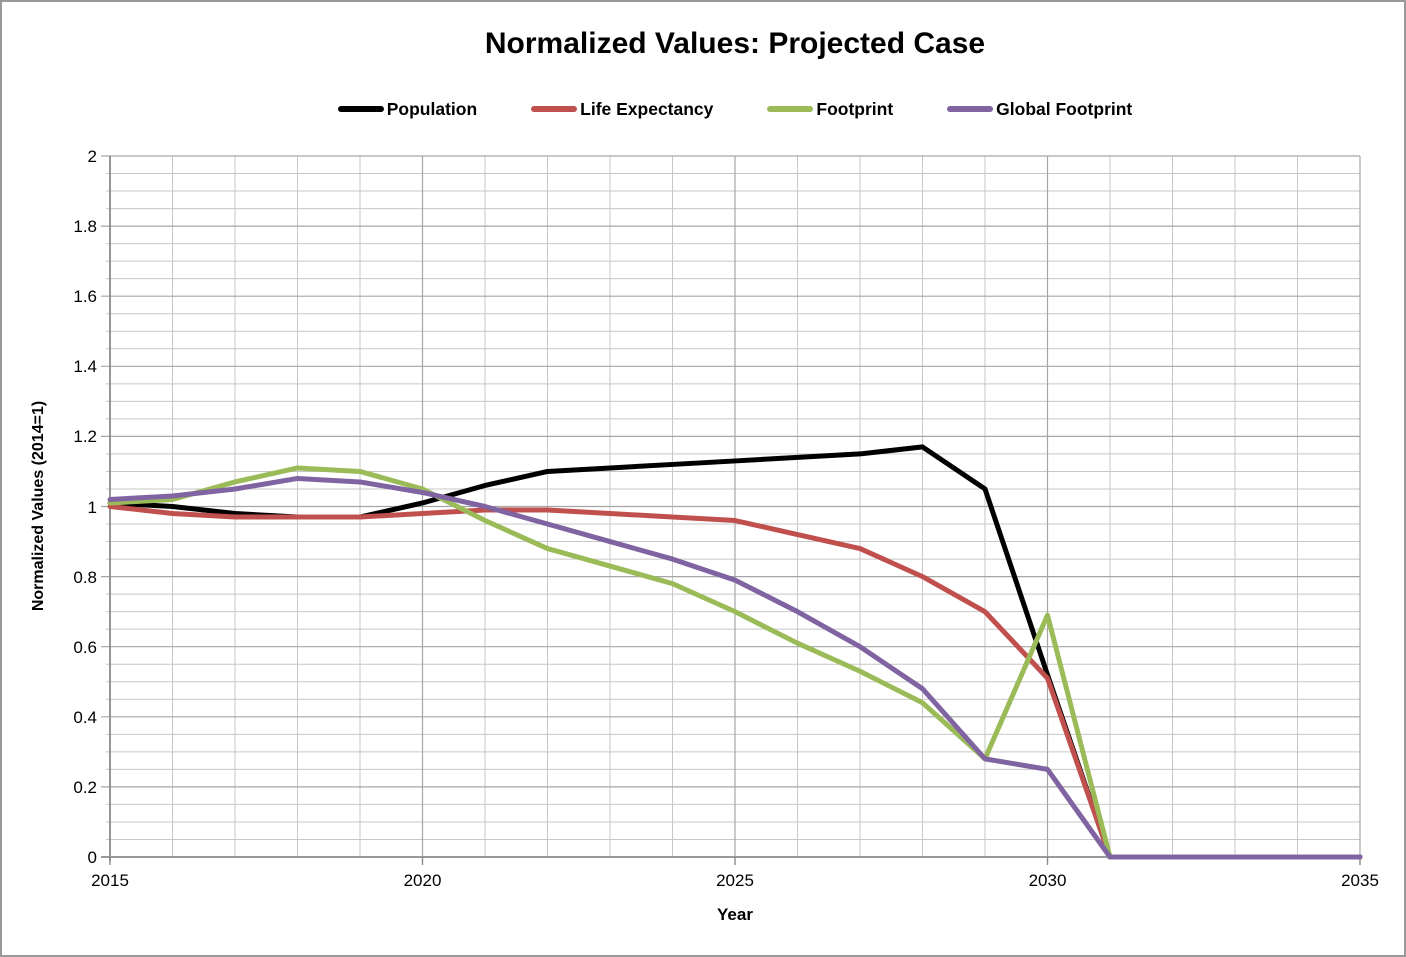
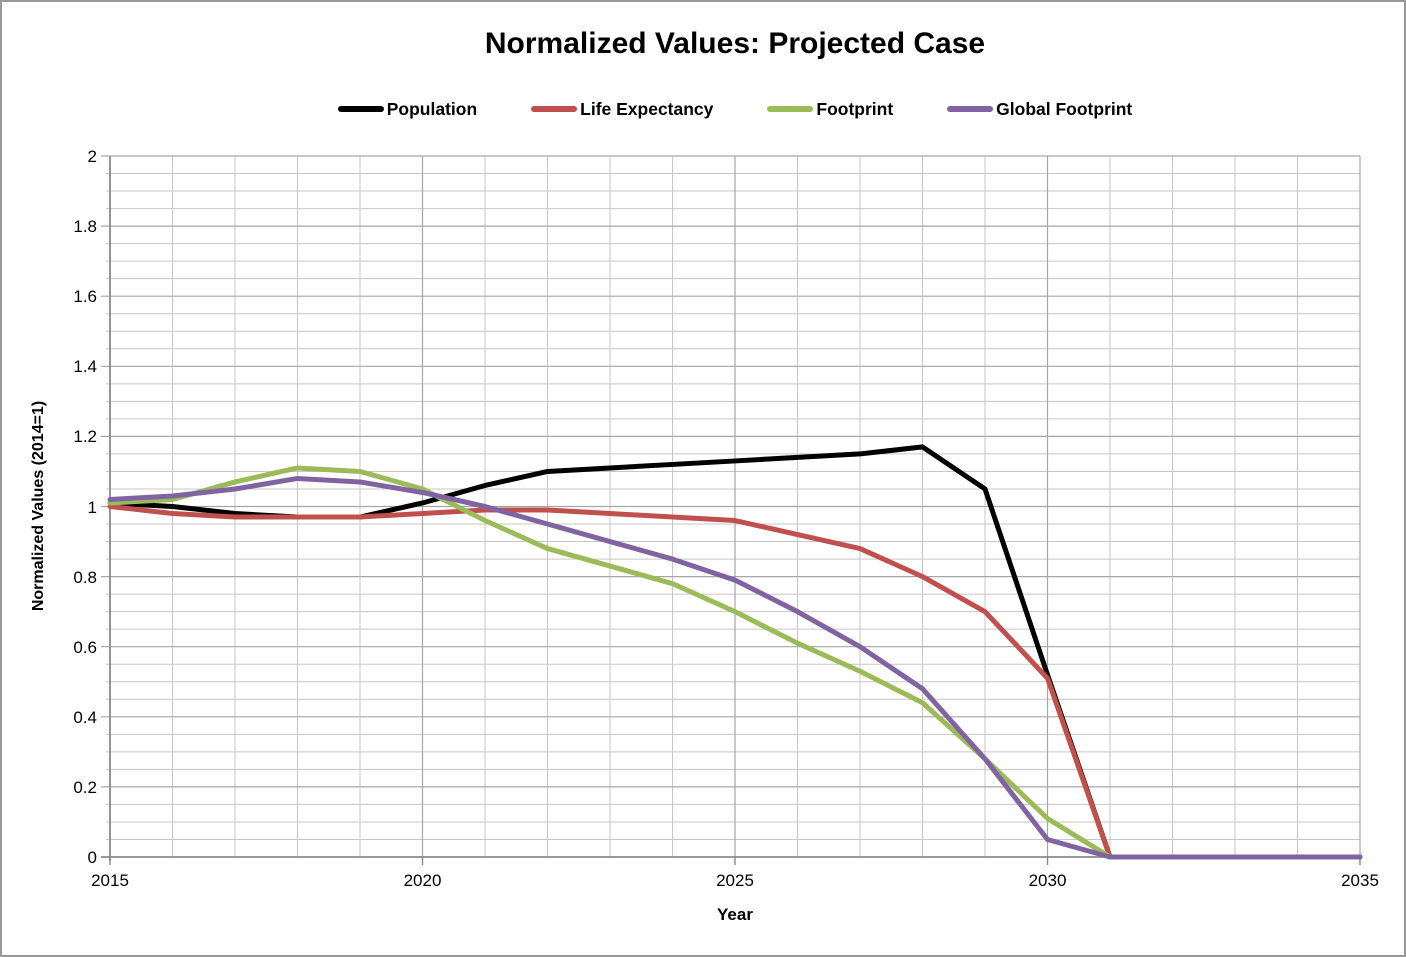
Footprint/2030: 0.69 -> 0.11
Global Footprint/2030: 0.25 -> 0.05
